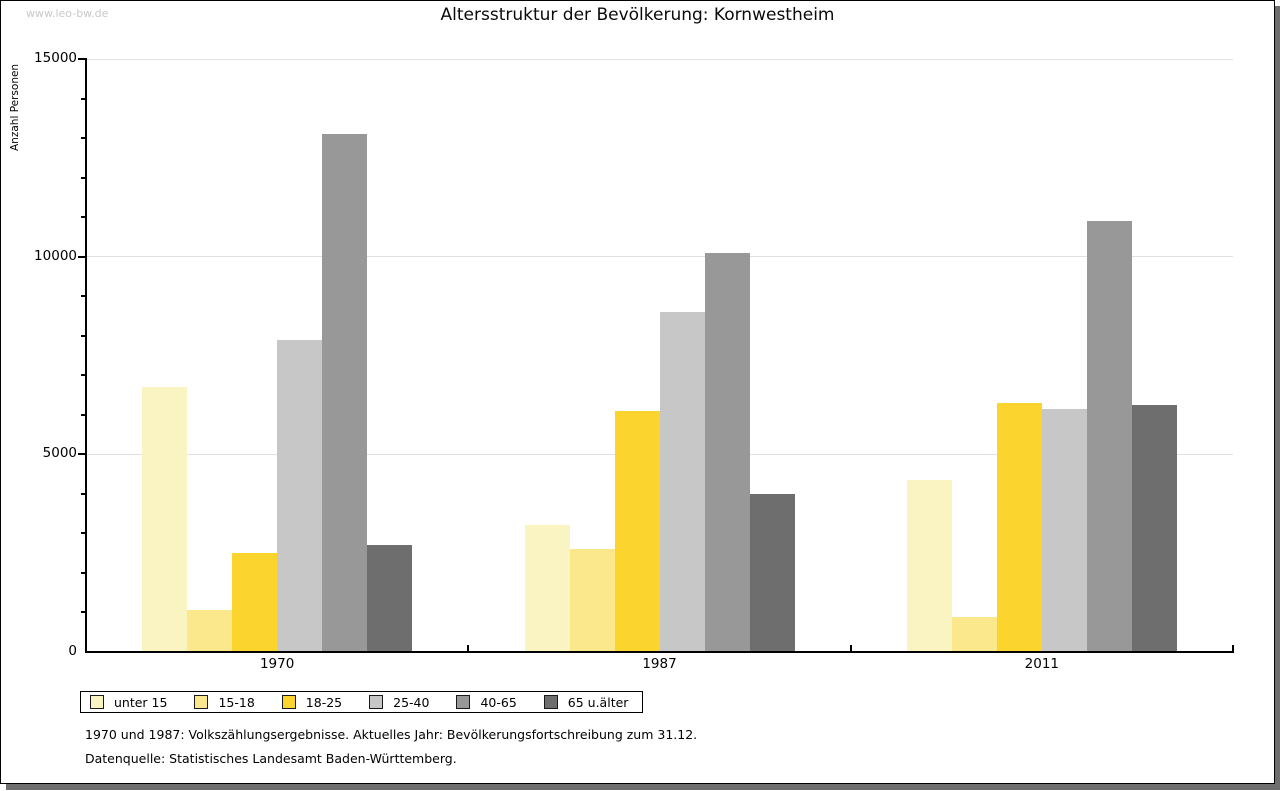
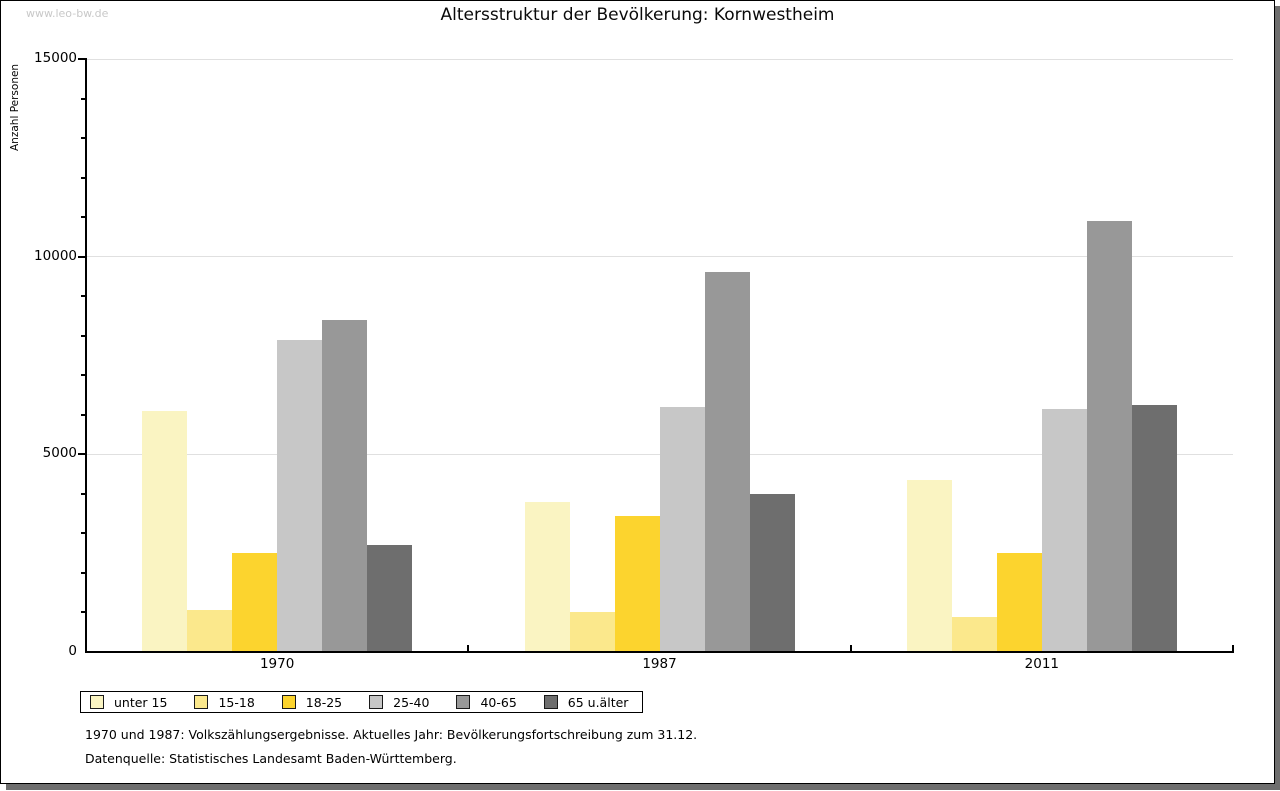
unter 15/1970: 6700 -> 6100
40-65/1970: 13100 -> 8400
unter 15/1987: 3200 -> 3800
15-18/1987: 2600 -> 1000
18-25/1987: 6100 -> 3400
25-40/1987: 8600 -> 6200
40-65/1987: 10100 -> 9600
18-25/2011: 6300 -> 2500
